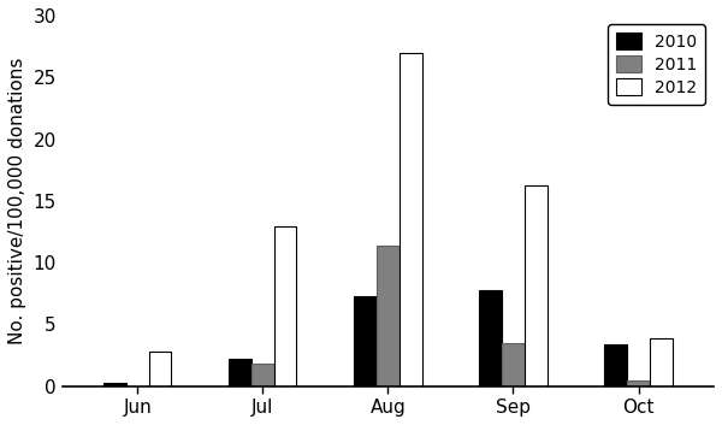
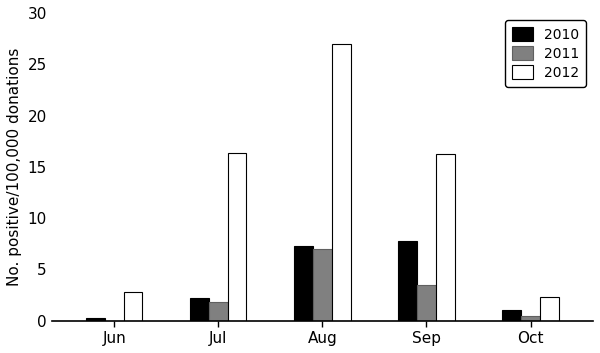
2012/Jul: 12.9 -> 16.3
2011/Aug: 11.4 -> 7.0
2010/Oct: 3.4 -> 1.0
2012/Oct: 3.9 -> 2.3
